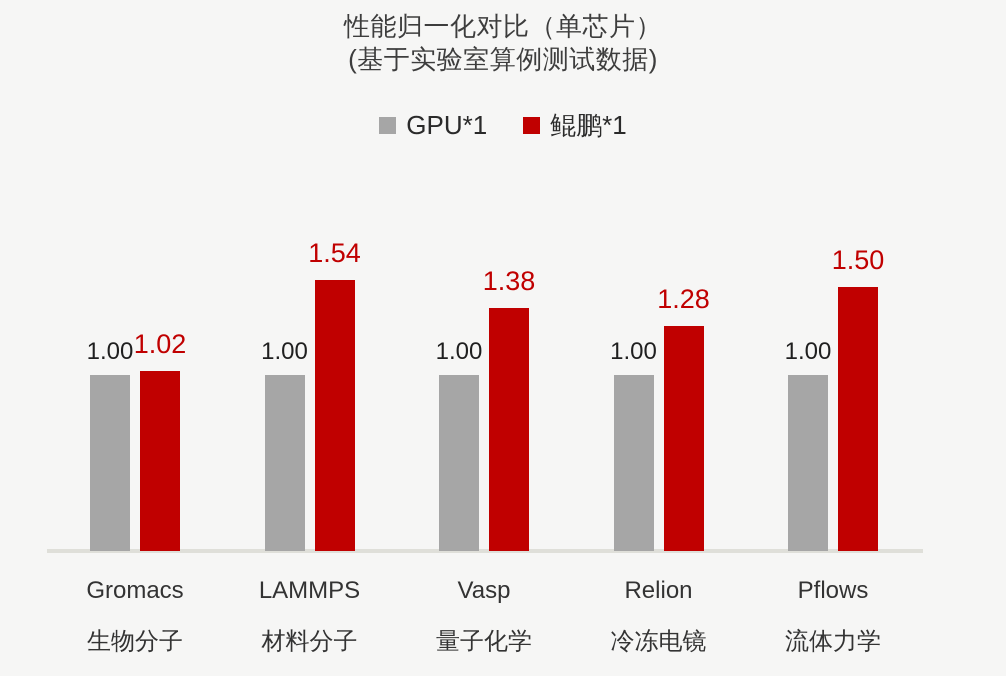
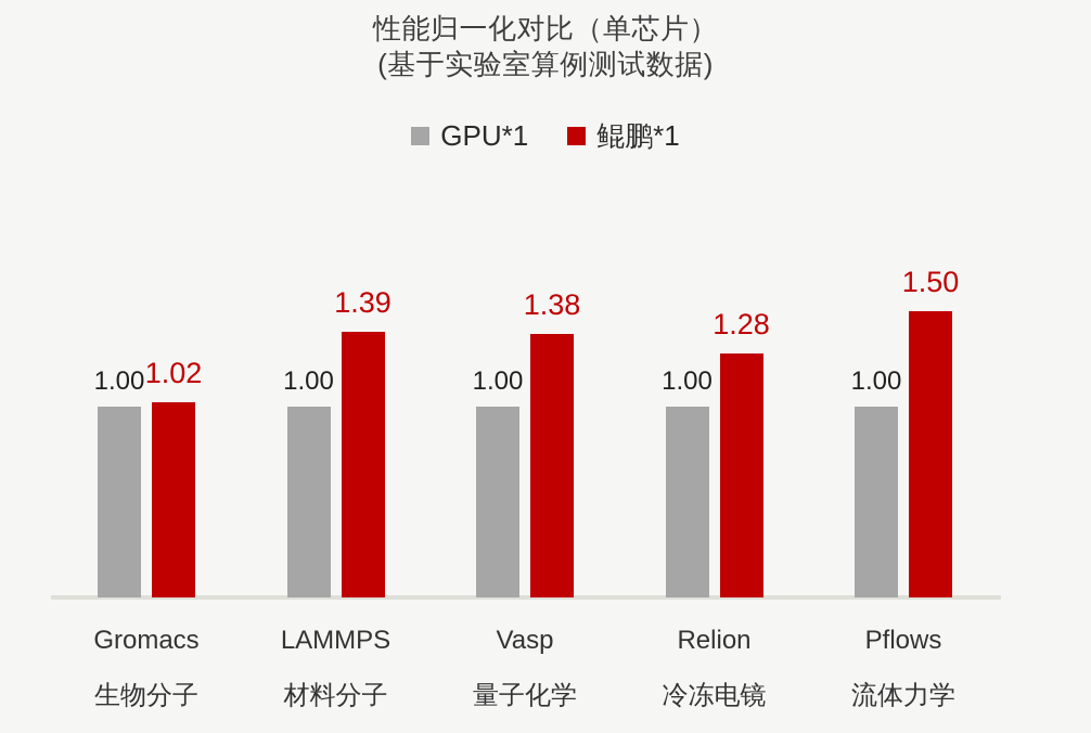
鲲鹏*1/LAMMPS: 1.54 -> 1.39
